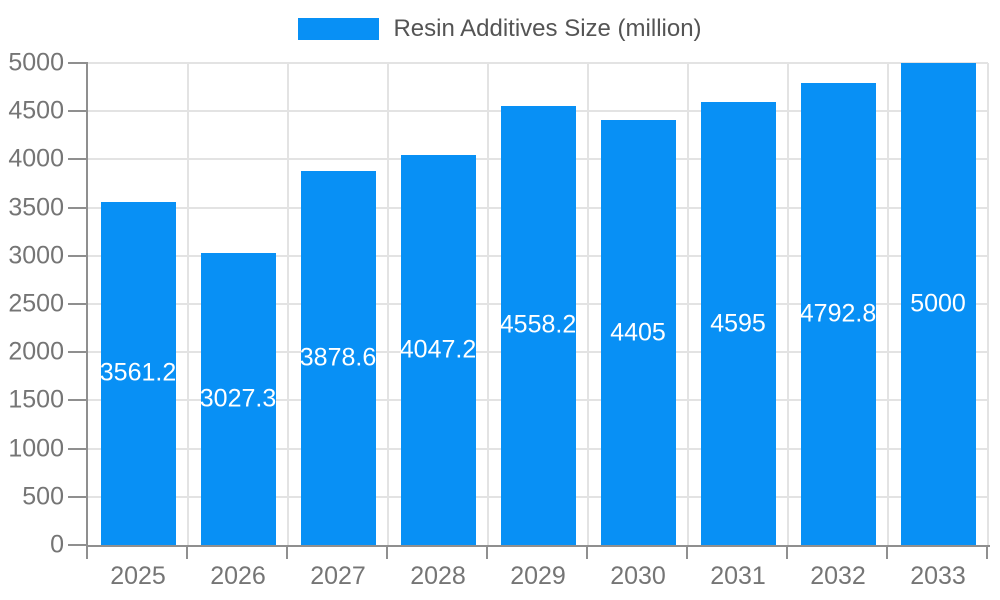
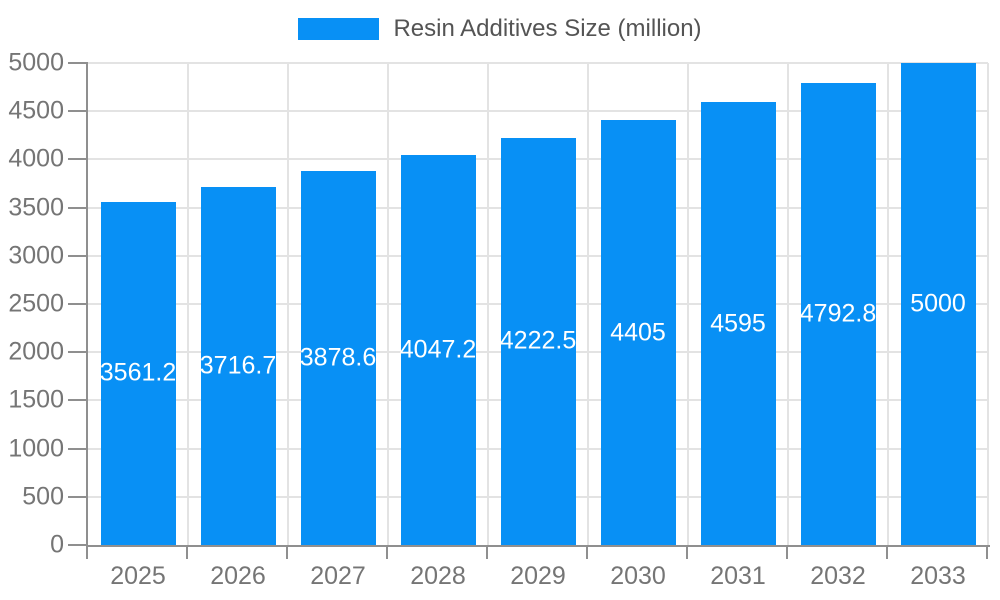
2026: 3027.3 -> 3716.7
2029: 4558.2 -> 4222.5
